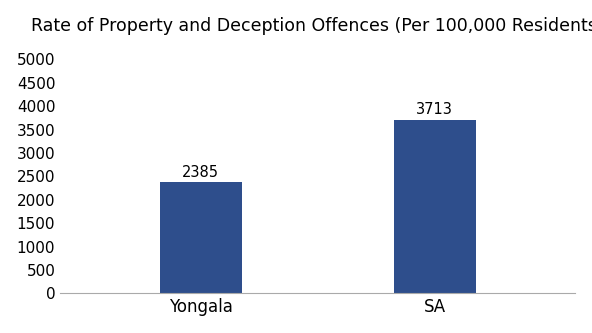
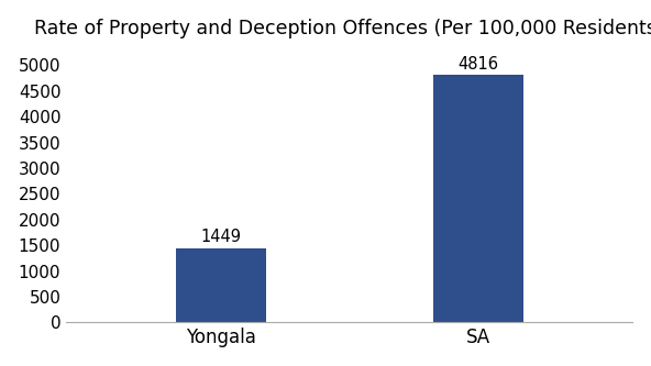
Yongala: 2385 -> 1449
SA: 3713 -> 4816
